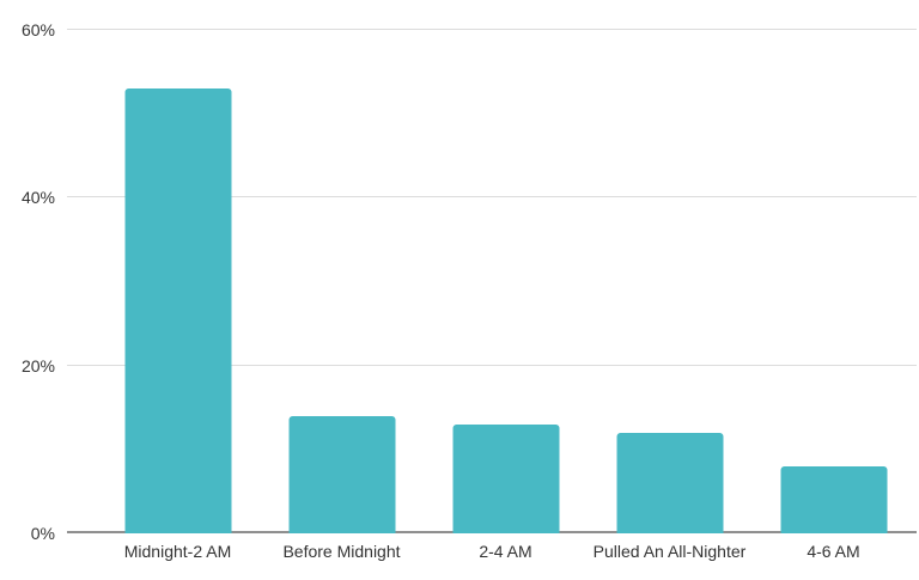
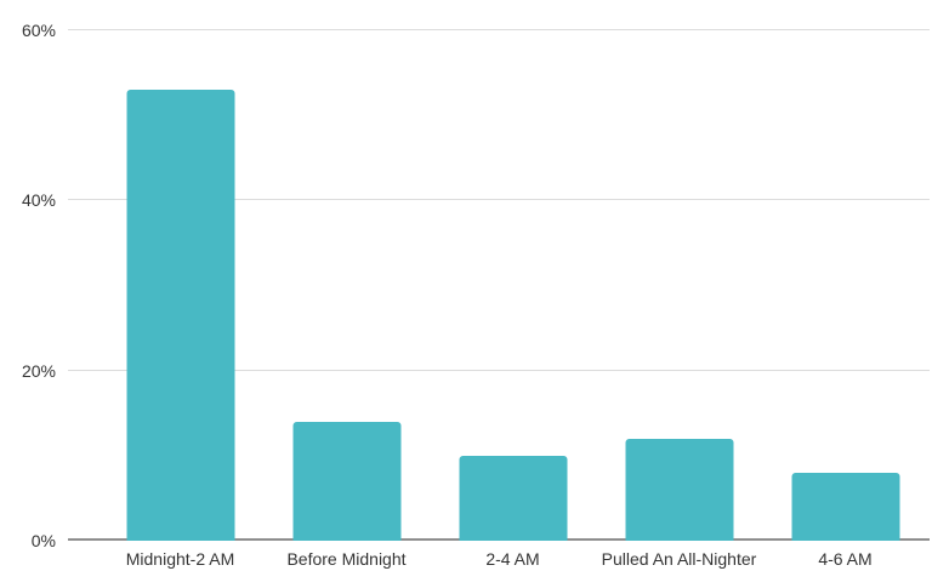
2-4 AM: 13% -> 10%
